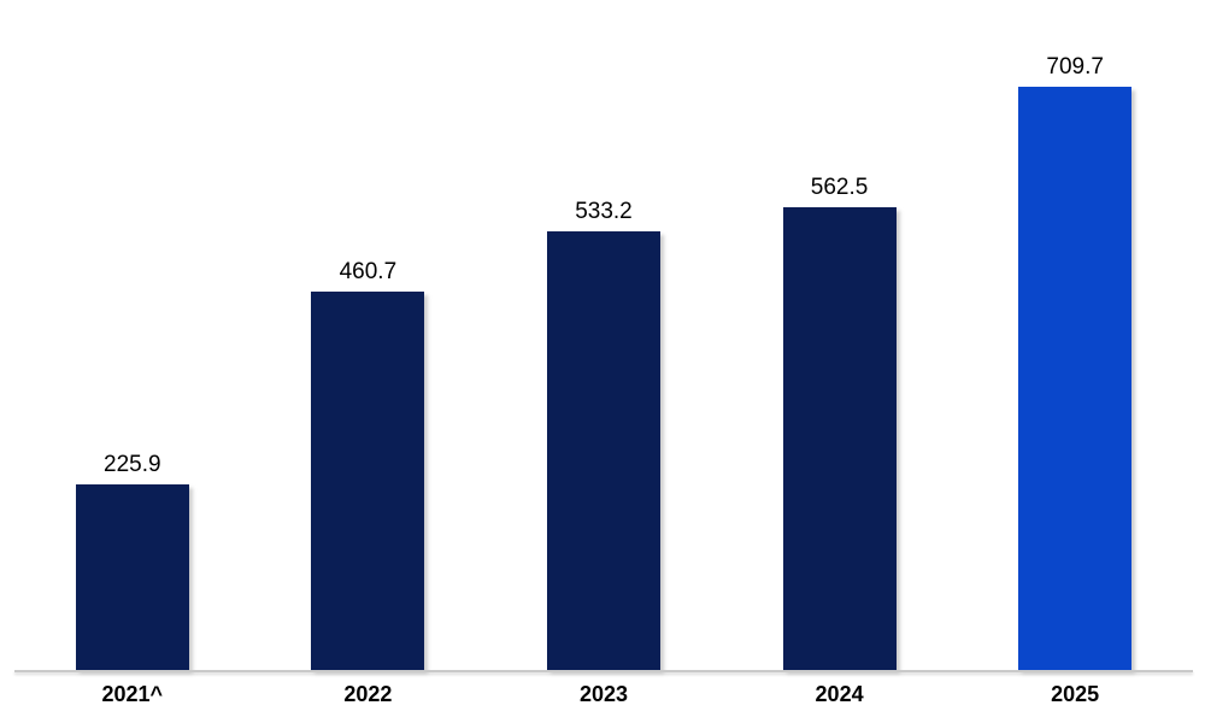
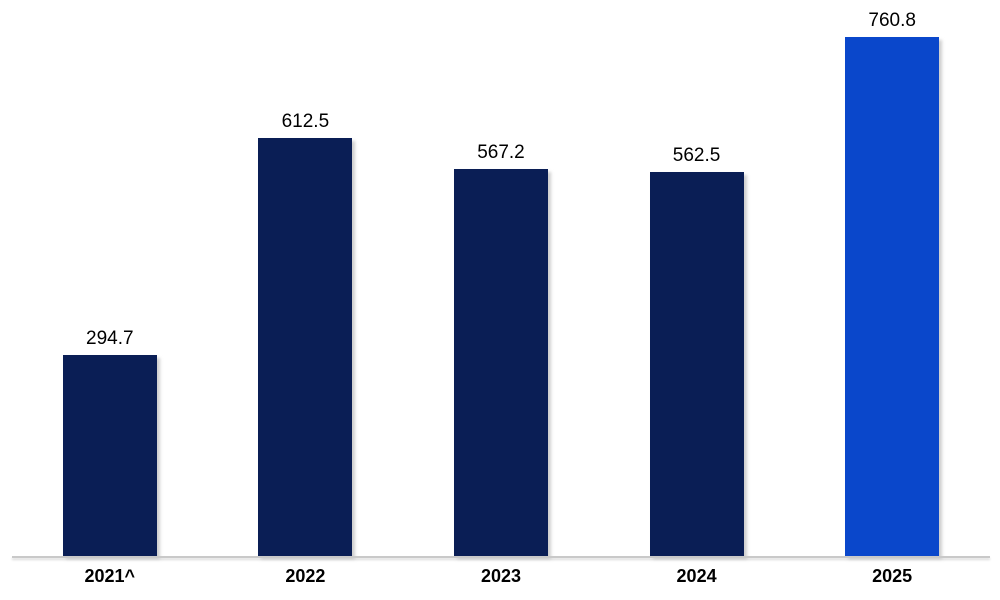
2021^: 225.9 -> 294.7
2022: 460.7 -> 612.5
2023: 533.2 -> 567.2
2025: 709.7 -> 760.8
